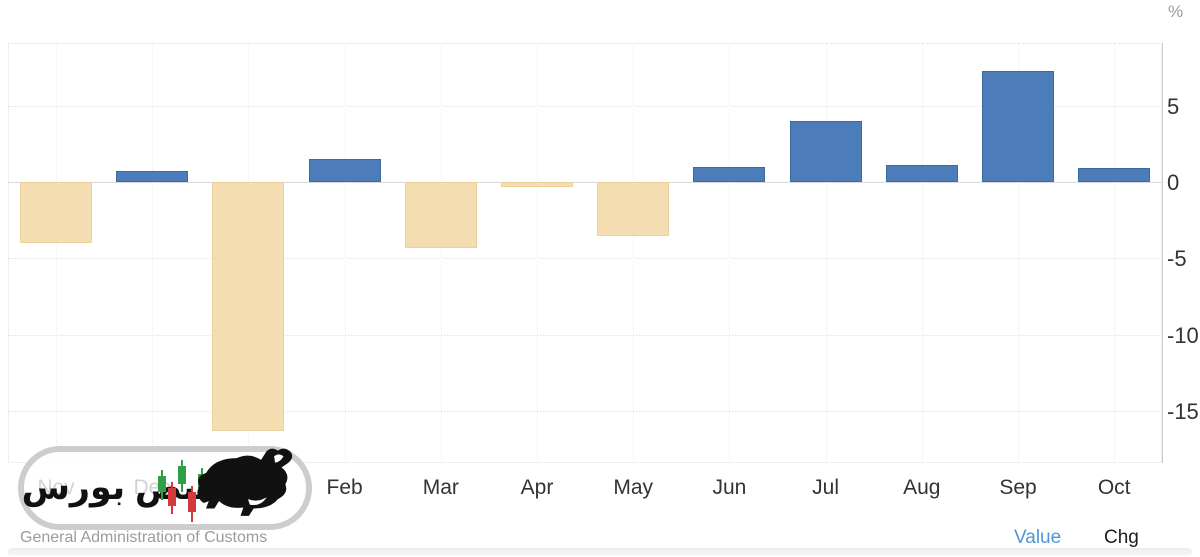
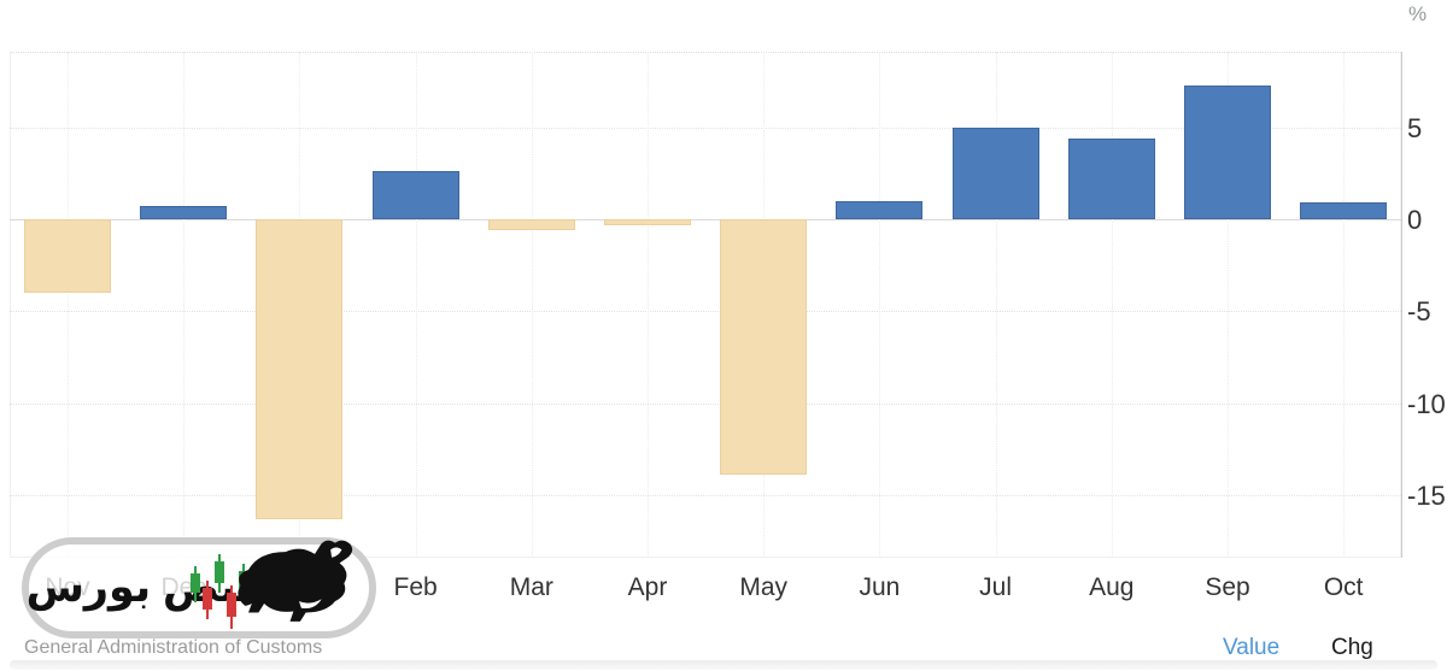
Feb: 1.5 -> 2.6
Mar: -4.3 -> -0.6
May: -3.5 -> -13.9
Jul: 4.0 -> 5.0
Aug: 1.1 -> 4.4
